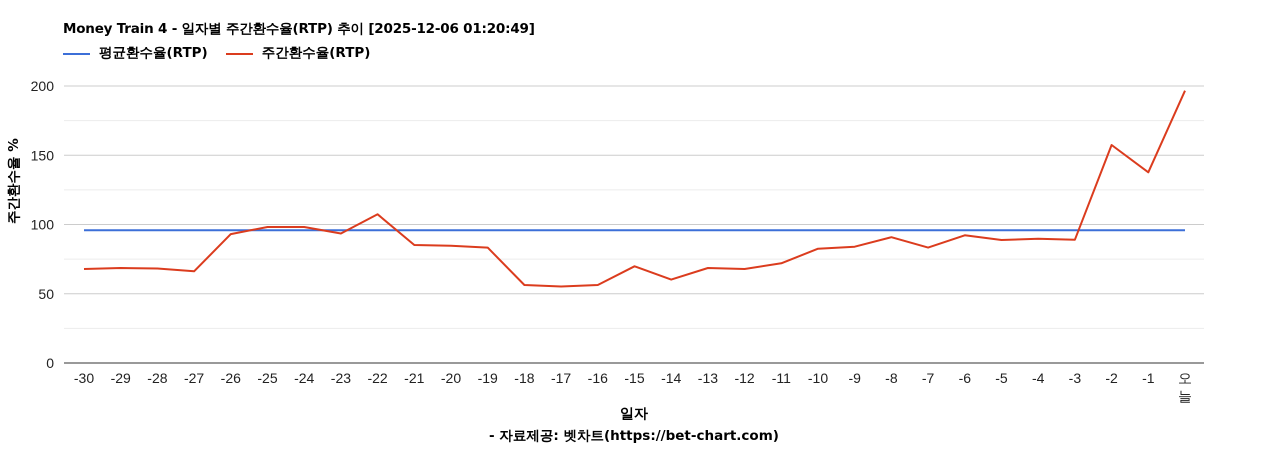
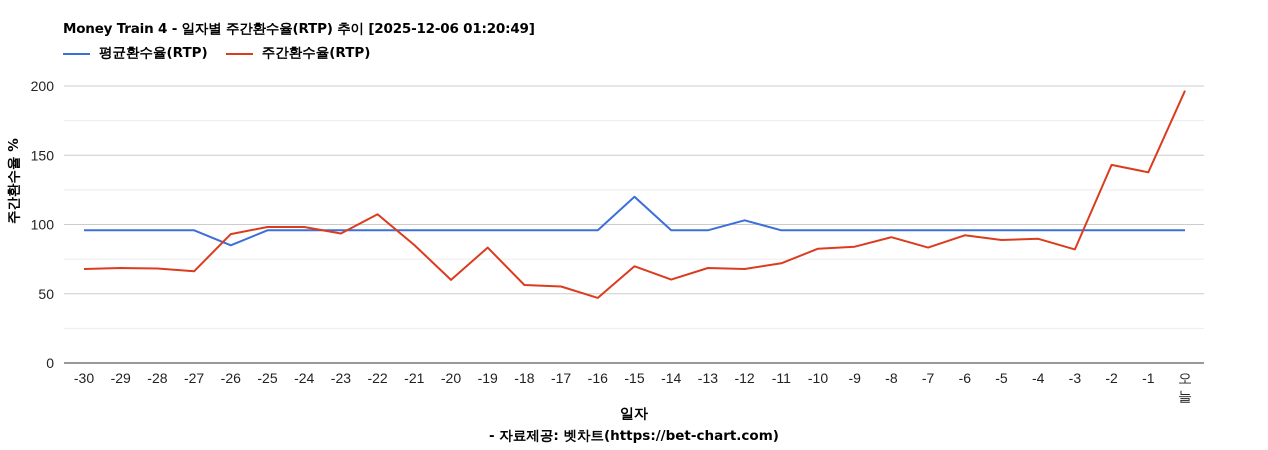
평균환수율(RTP)/-26: 96 -> 85
주간환수율(RTP)/-20: 85 -> 60
주간환수율(RTP)/-16: 56 -> 47
평균환수율(RTP)/-15: 96 -> 120
평균환수율(RTP)/-12: 96 -> 103
주간환수율(RTP)/-3: 89 -> 82
주간환수율(RTP)/-2: 157 -> 143
